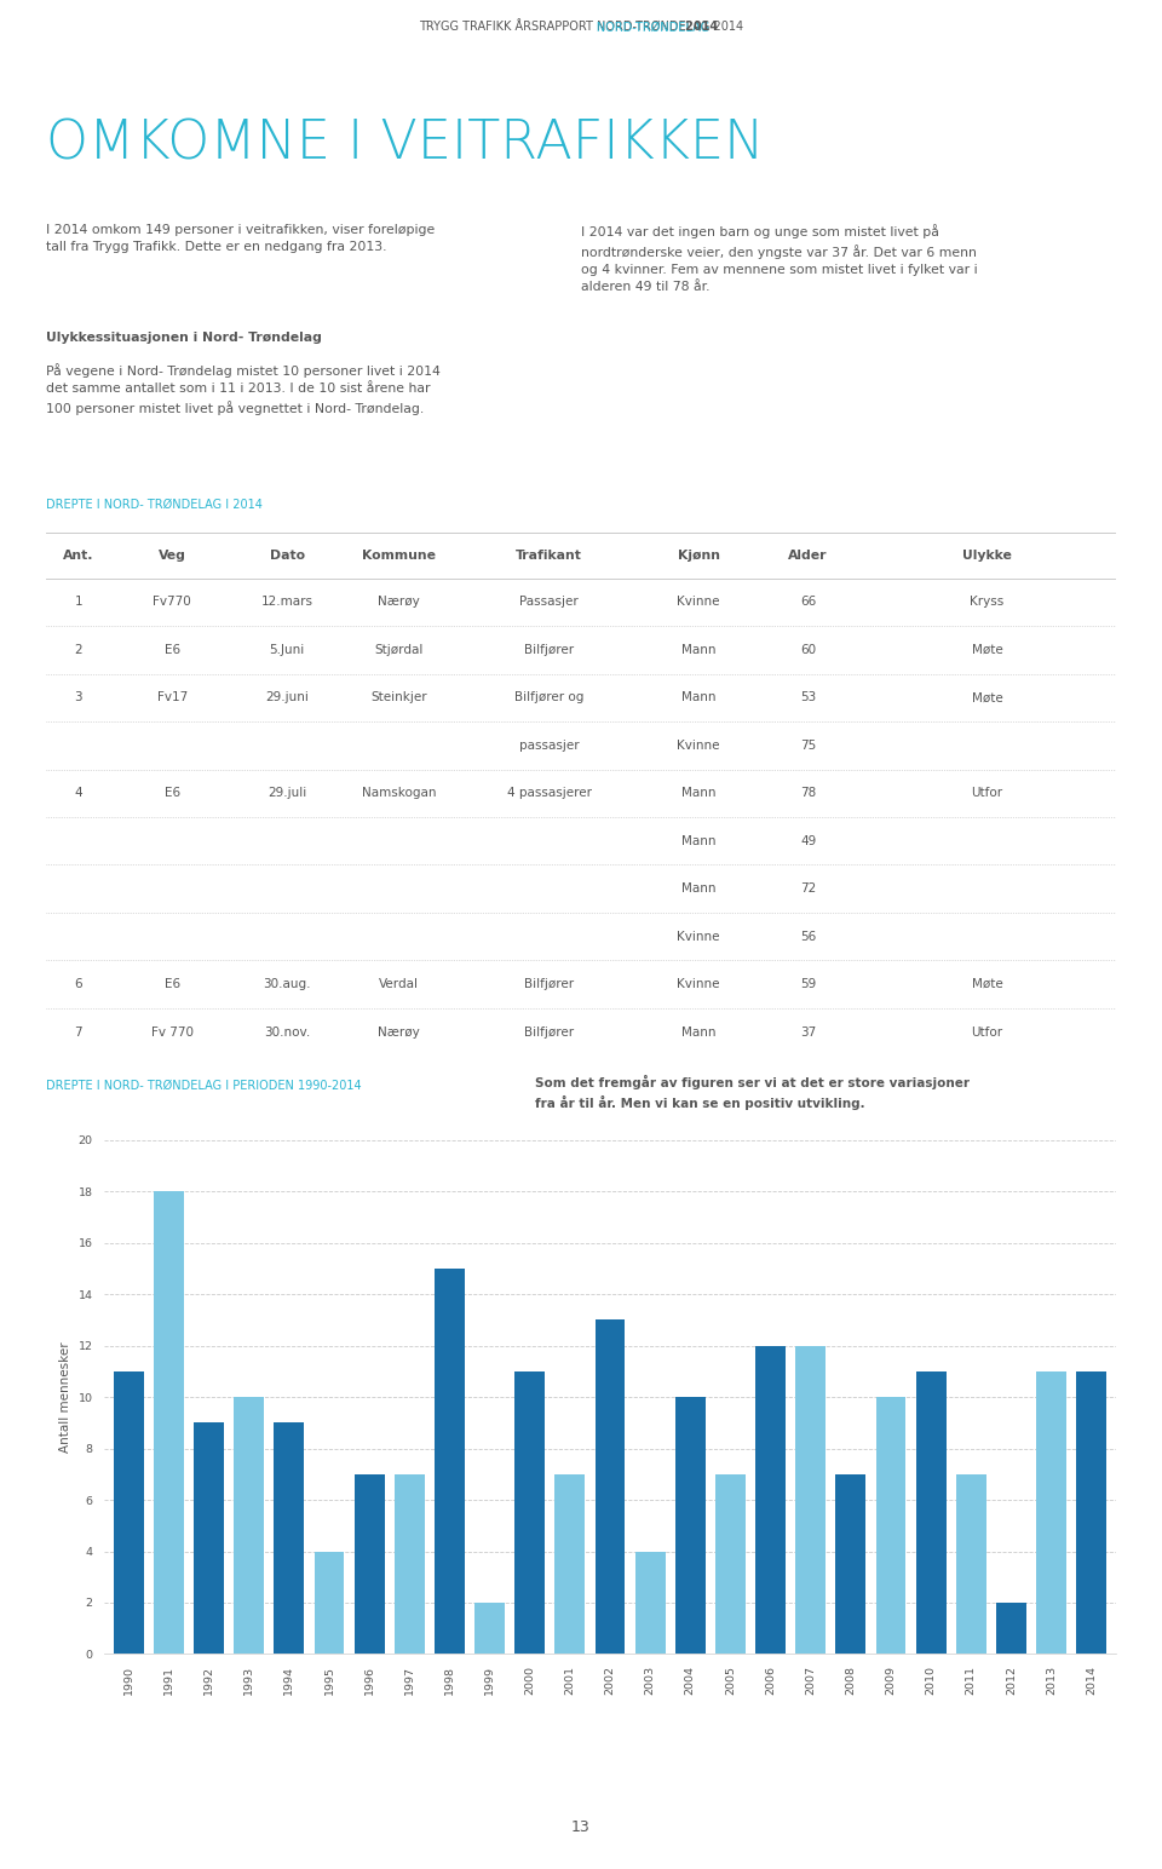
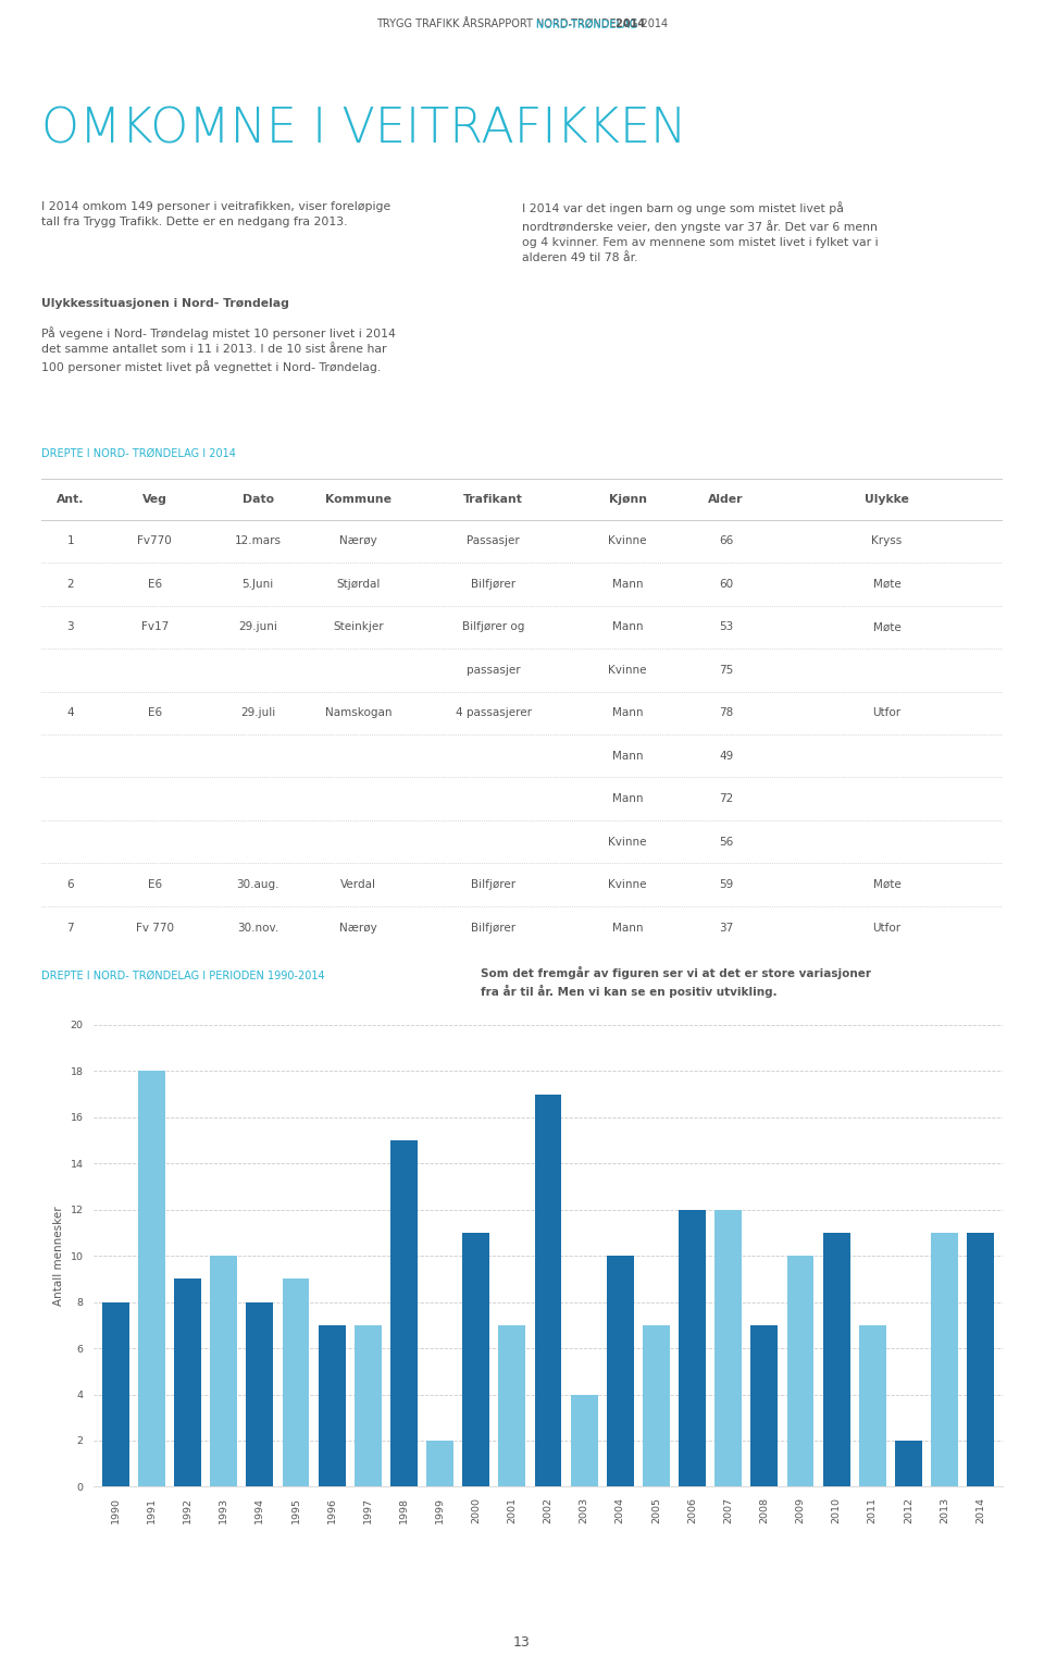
1990: 11 -> 8
1994: 9 -> 8
1995: 4 -> 9
2002: 13 -> 17
